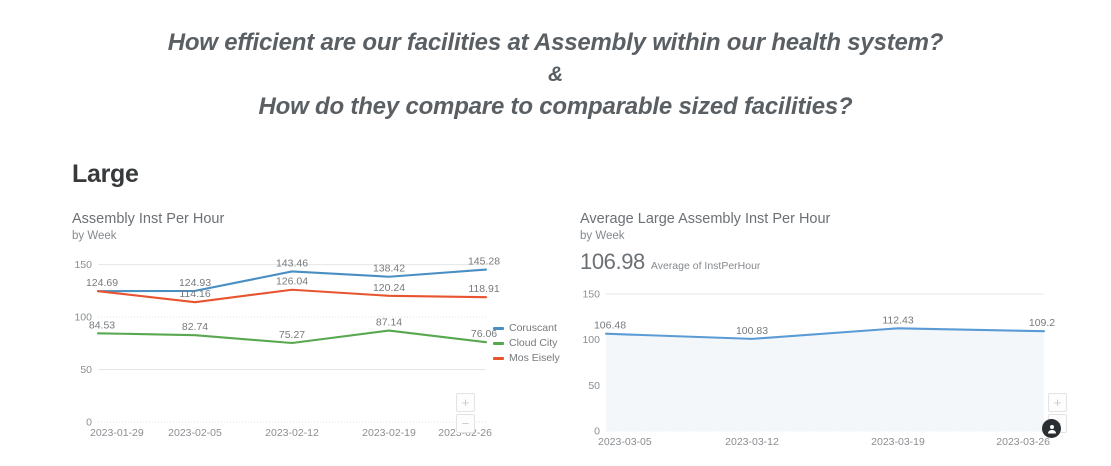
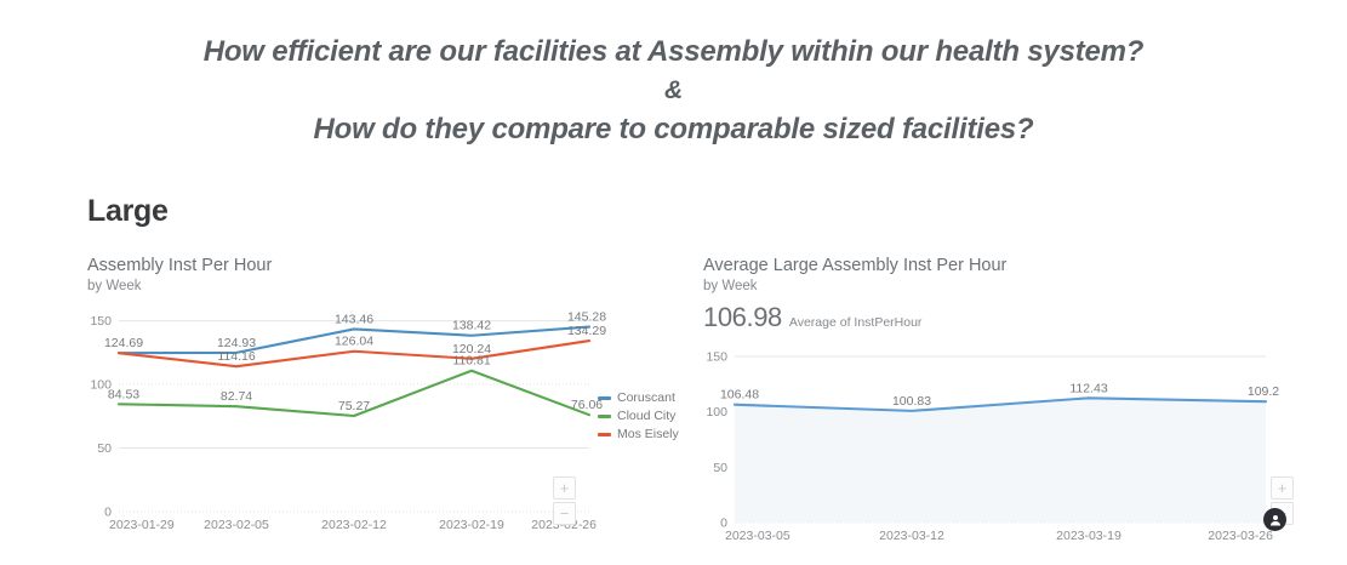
Assembly Inst Per Hour/Cloud City/2023-02-19: 87.14 -> 110.81
Assembly Inst Per Hour/Mos Eisely/2023-02-26: 118.91 -> 134.29
